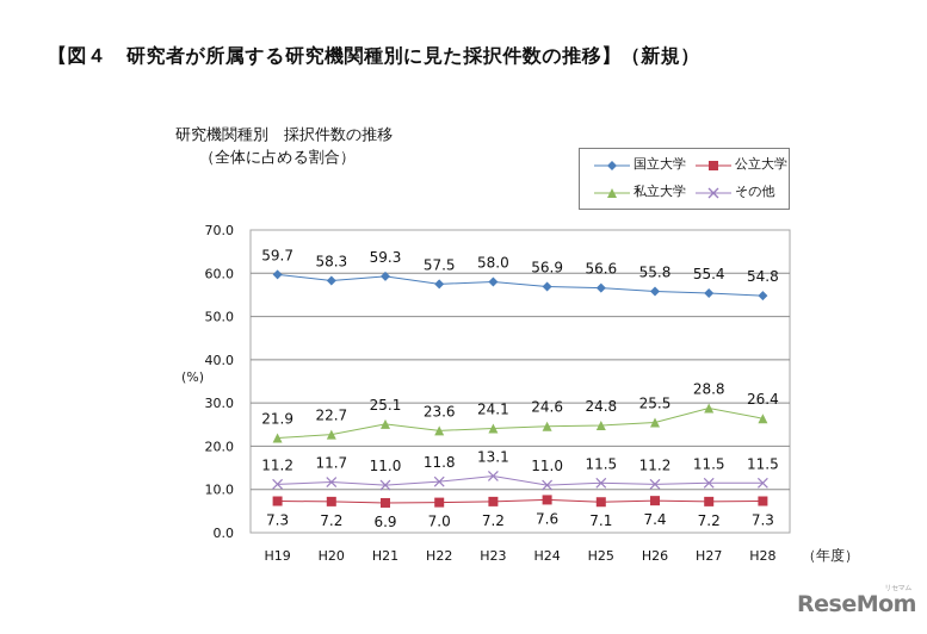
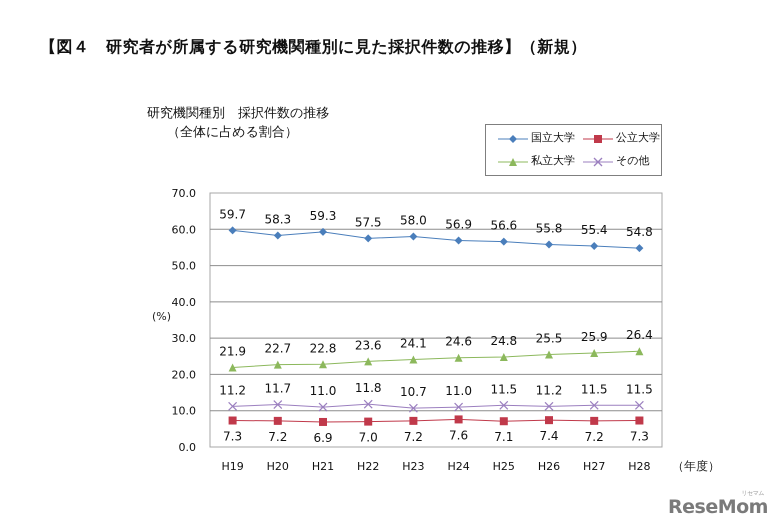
私立大学/H21: 25.1 -> 22.8
その他/H23: 13.1 -> 10.7
私立大学/H27: 28.8 -> 25.9
